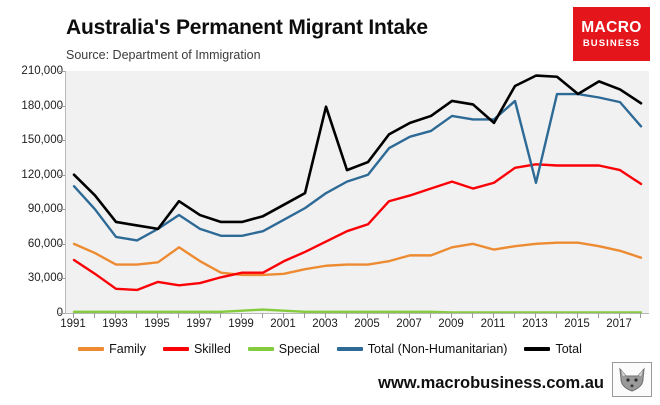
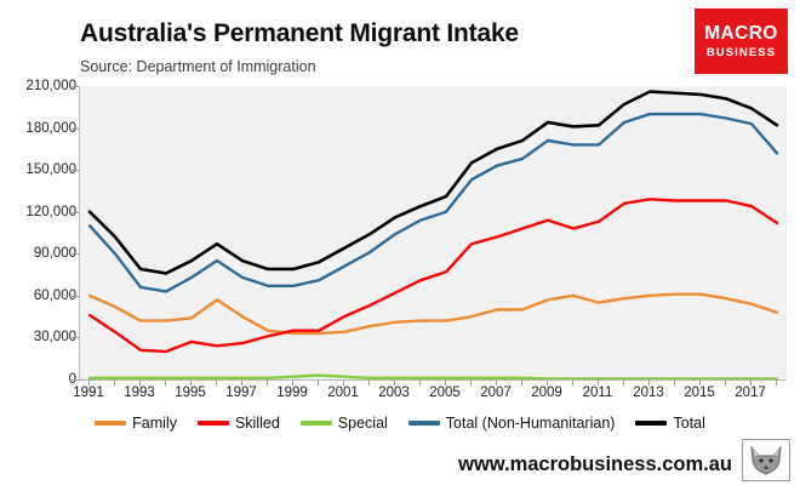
Total/1995: 73000 -> 85000
Total/2003: 179000 -> 116000
Total/2011: 165000 -> 182000
Total (Non-Humanitarian)/2013: 113000 -> 190000
Total/2015: 190000 -> 204000
